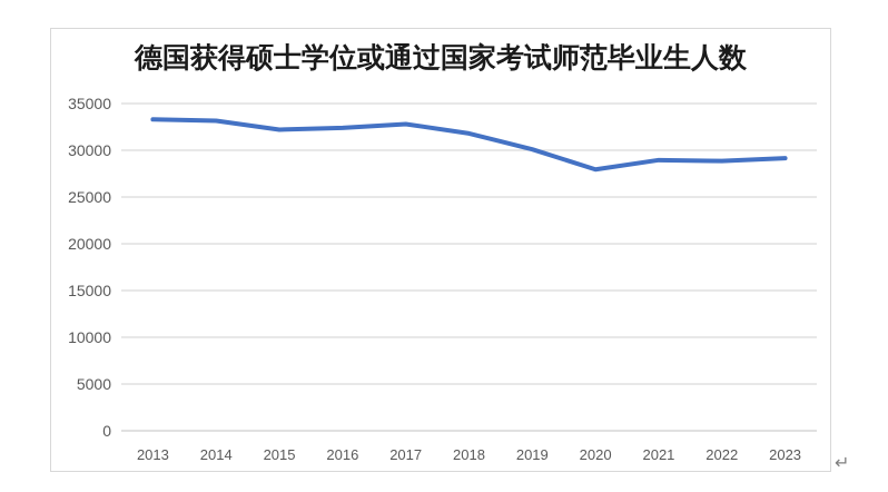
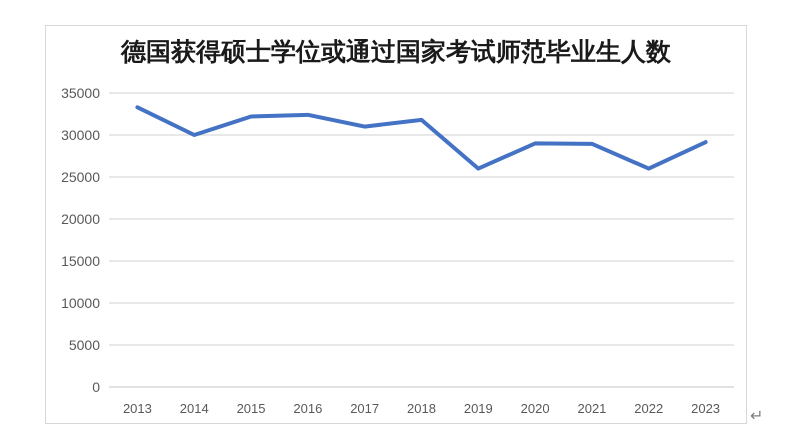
2014: 33000 -> 30000
2017: 33000 -> 31000
2019: 30000 -> 26000
2020: 28000 -> 29000
2022: 29000 -> 26000
